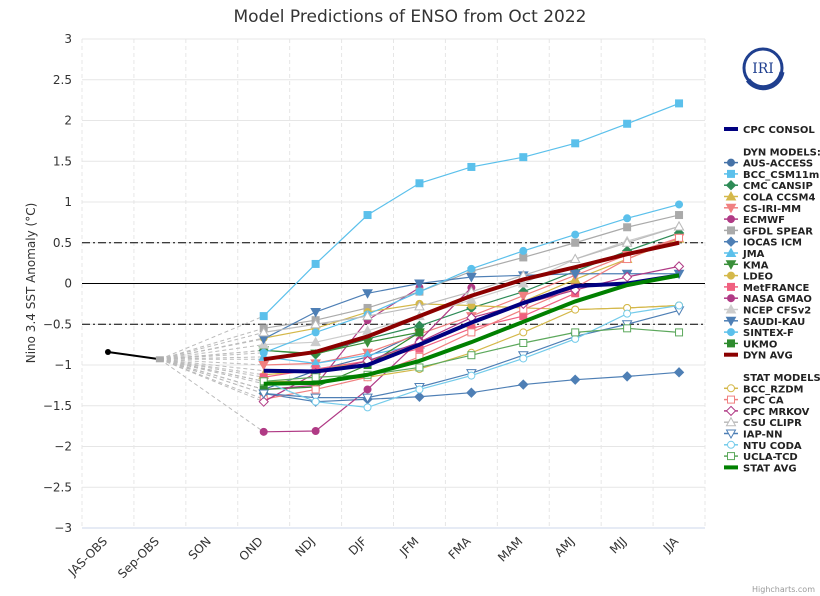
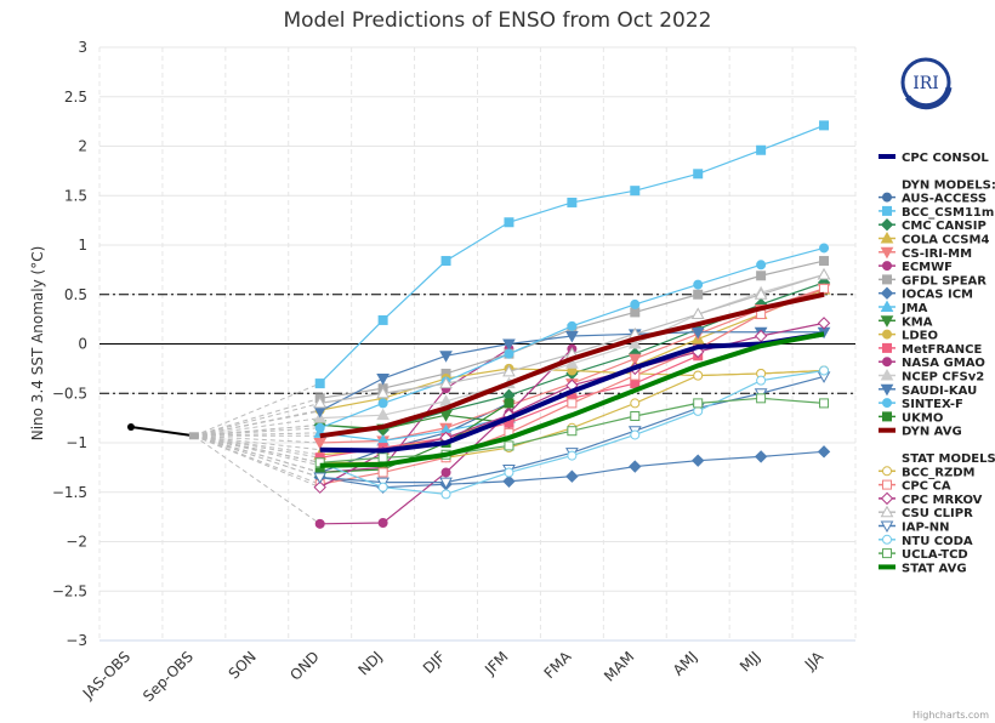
KMA/JFM: -0.6 -> -0.8
